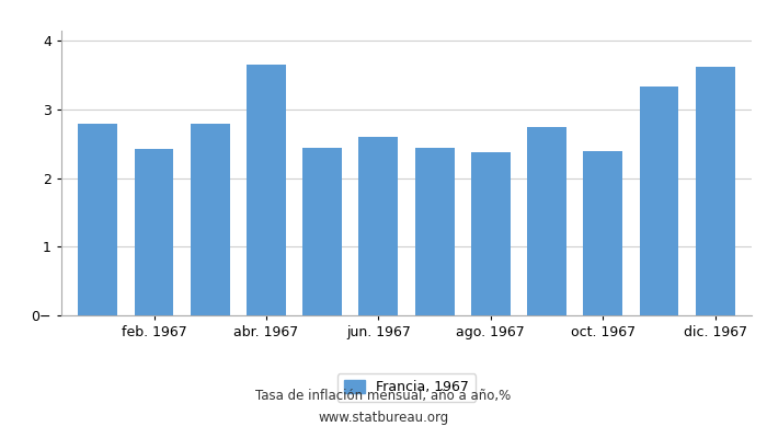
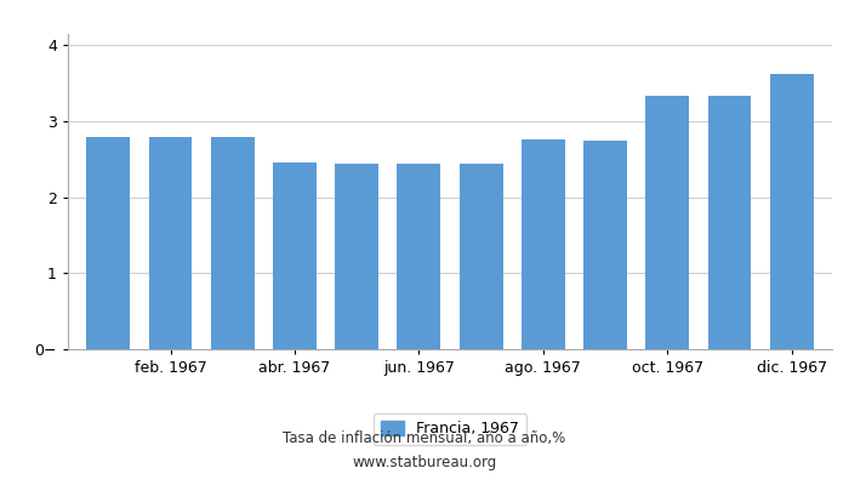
feb. 1967: 2.42 -> 2.80
abr. 1967: 3.66 -> 2.46
jun. 1967: 2.60 -> 2.45
ago. 1967: 2.38 -> 2.76
oct. 1967: 2.40 -> 3.34
